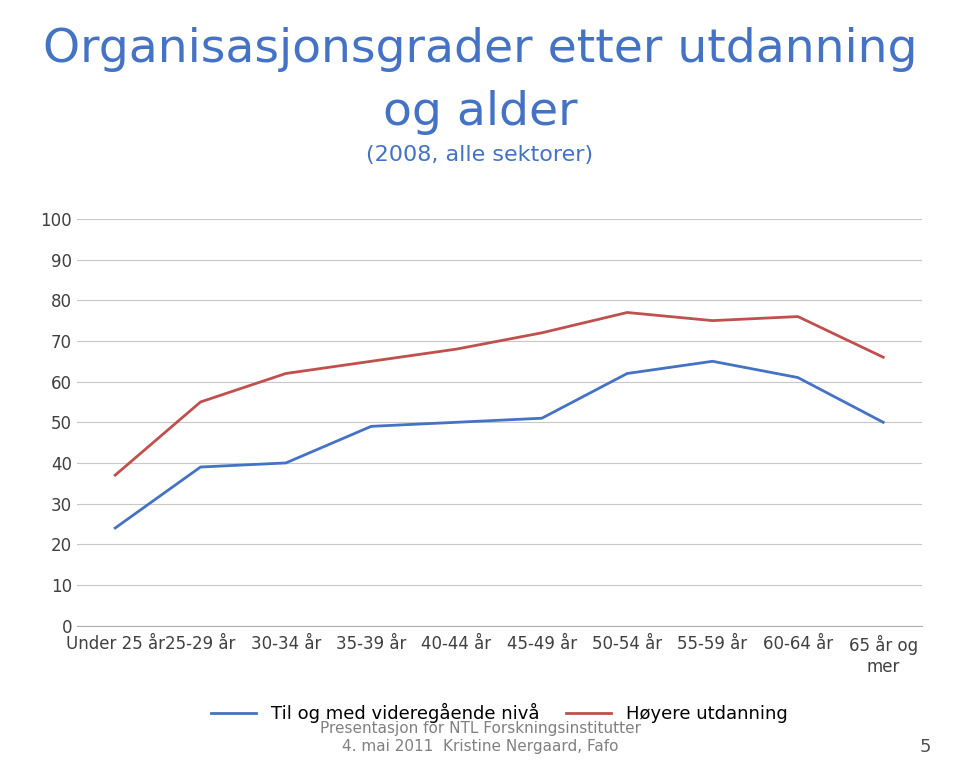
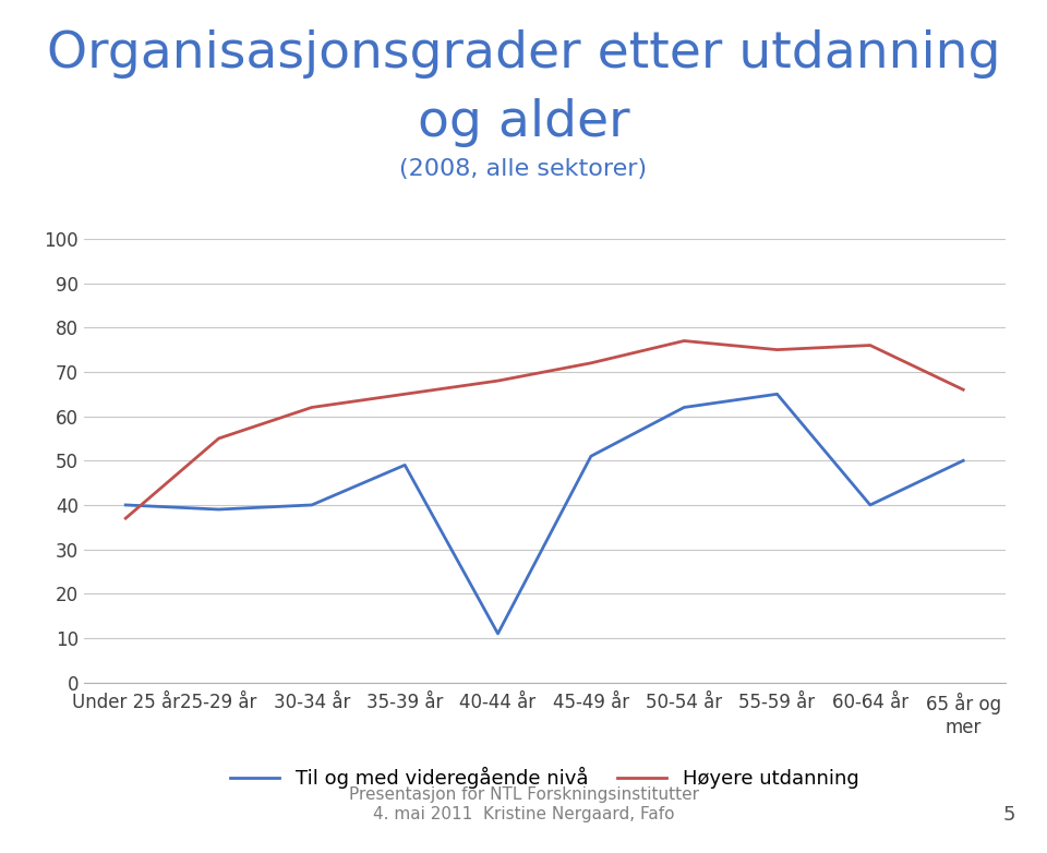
Til og med videregående nivå/Under 25 år: 24 -> 40
Til og med videregående nivå/40-44 år: 50 -> 11
Til og med videregående nivå/60-64 år: 61 -> 40
